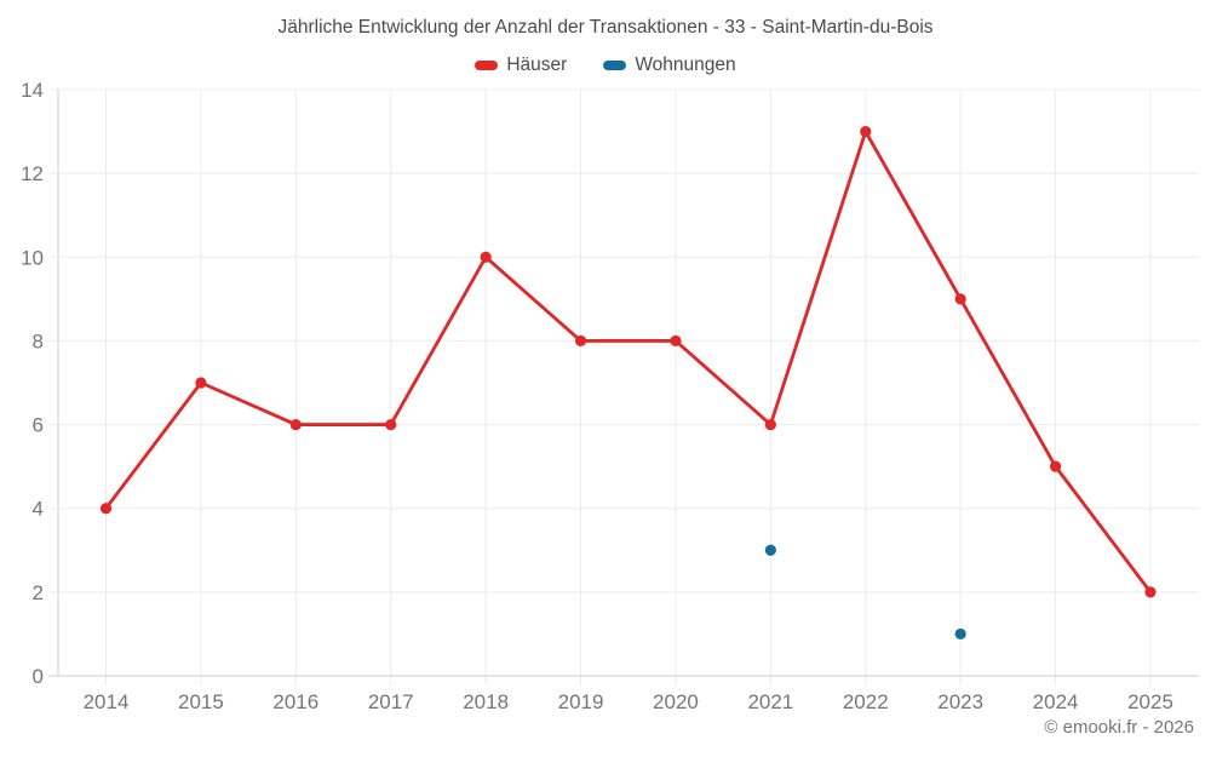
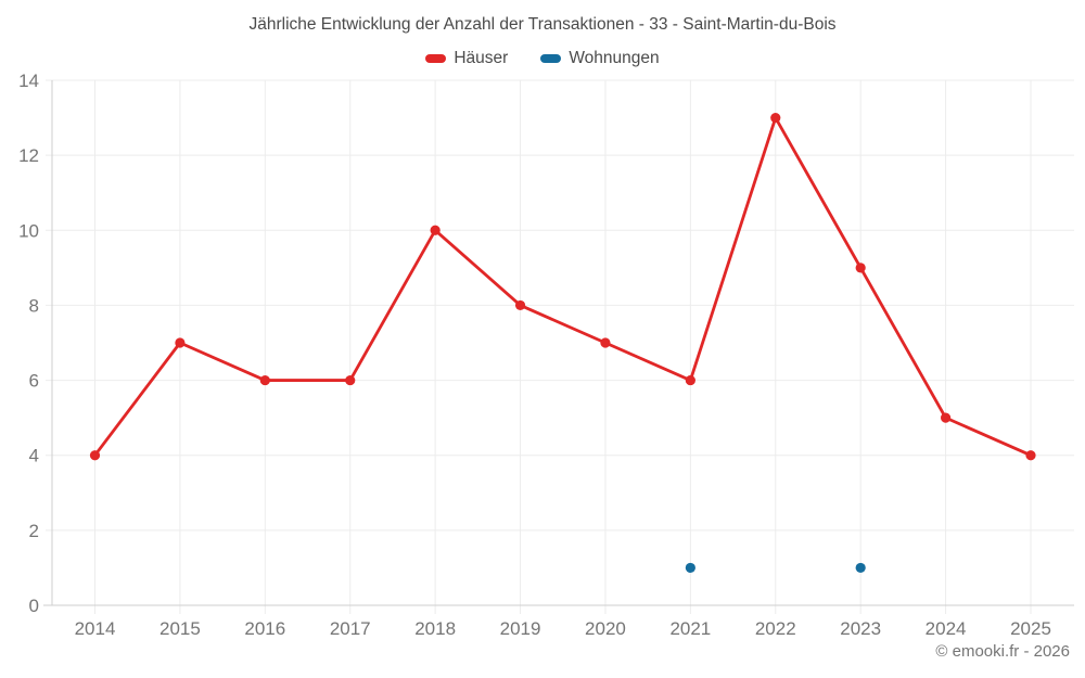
Häuser/2020: 8 -> 7
Wohnungen/2021: 3 -> 1
Häuser/2025: 2 -> 4
